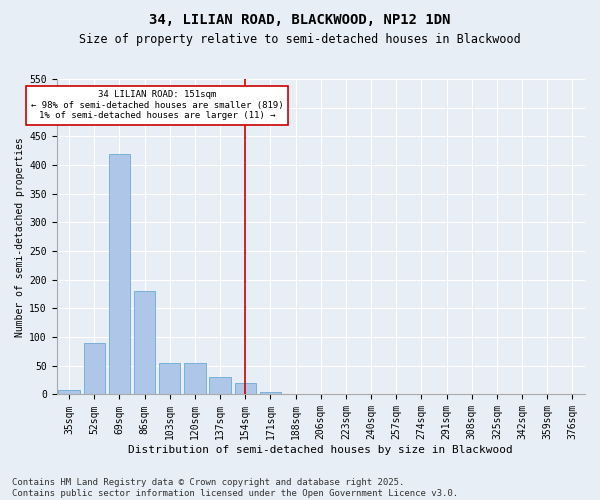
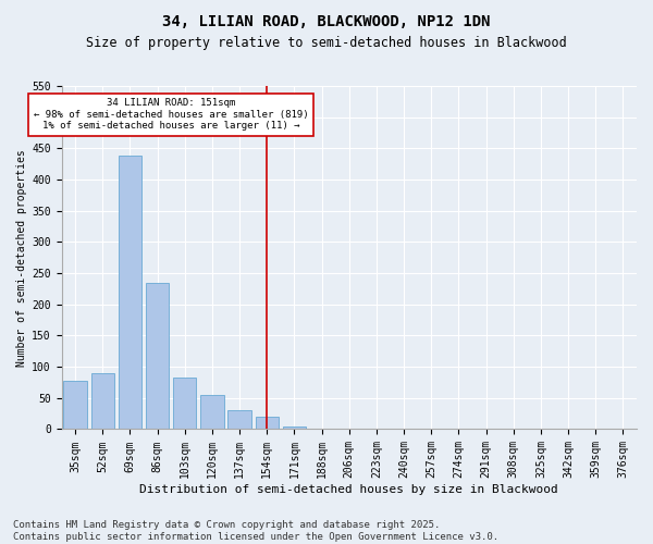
35sqm: 8 -> 78
69sqm: 420 -> 438
86sqm: 180 -> 234
103sqm: 55 -> 82
